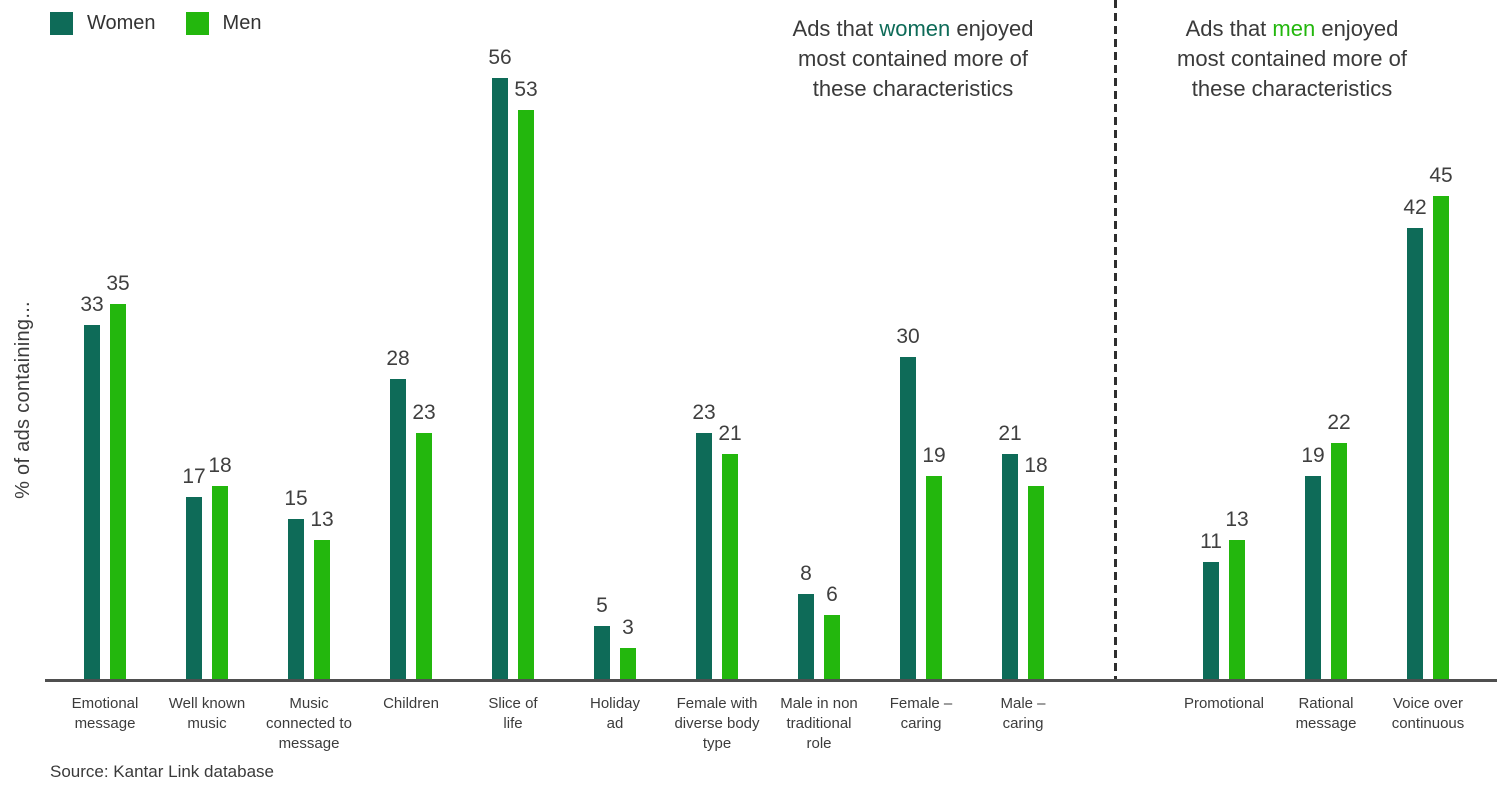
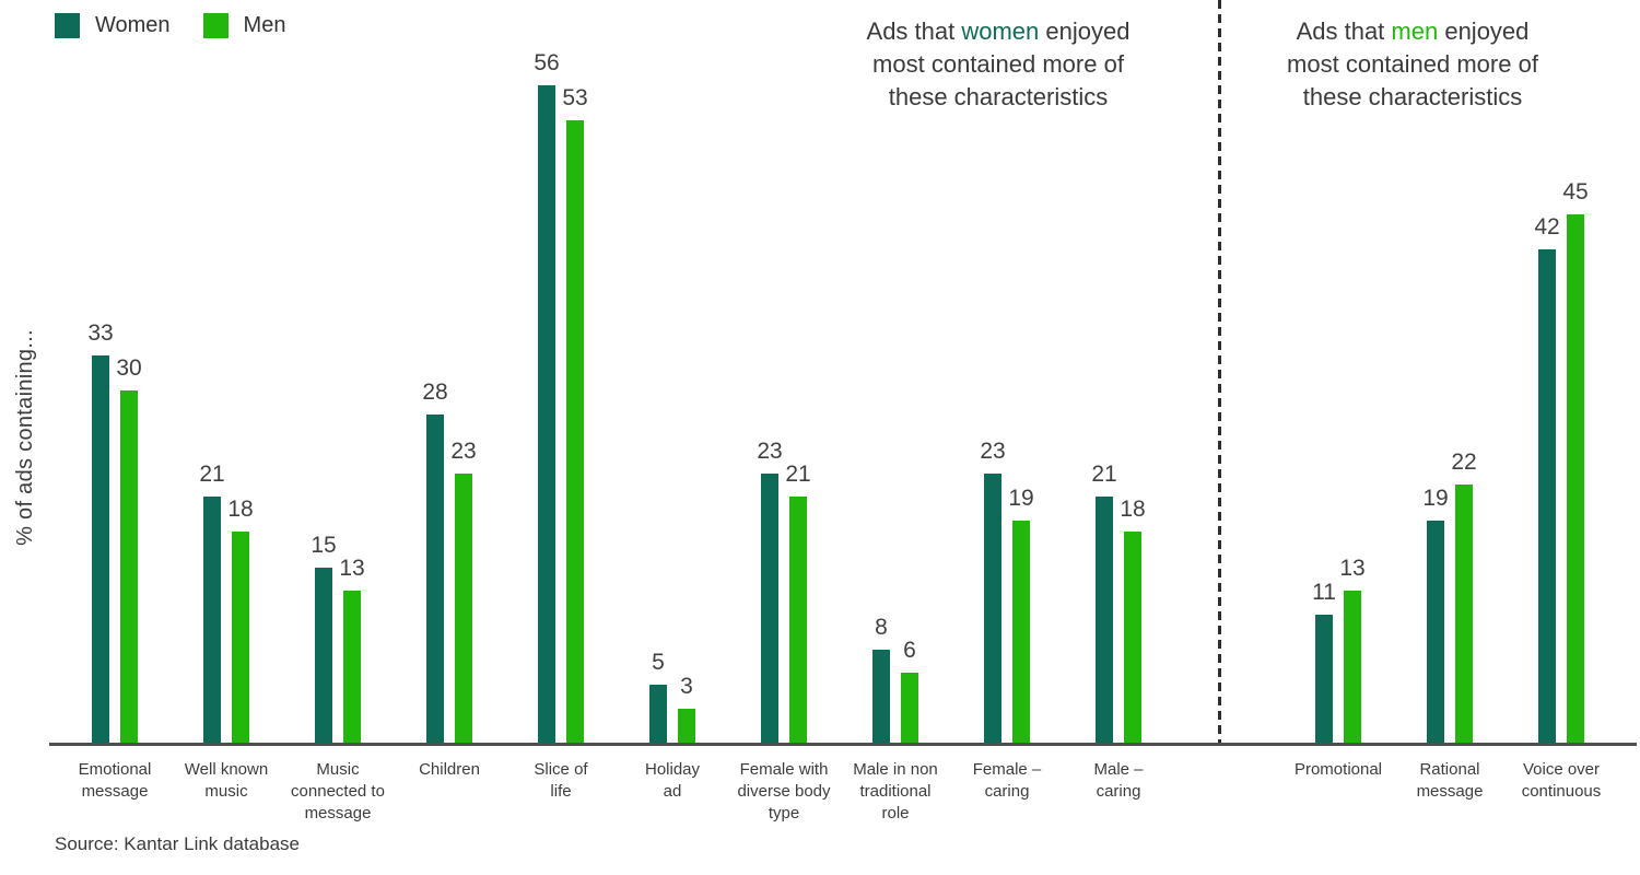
Men/Emotional message: 35 -> 30
Women/Well known music: 17 -> 21
Women/Female – caring: 30 -> 23
